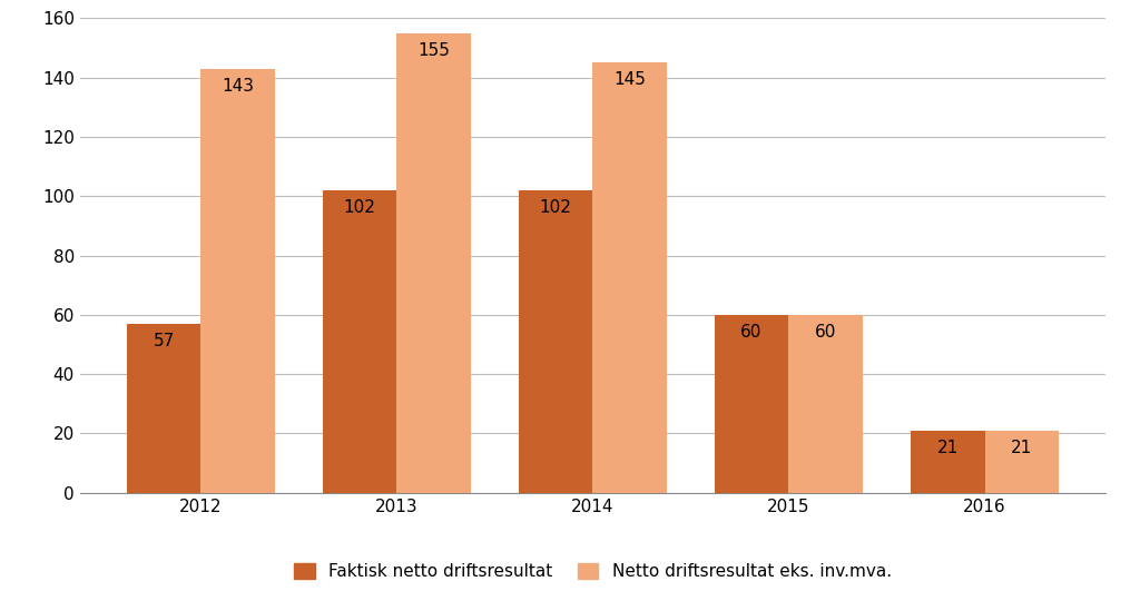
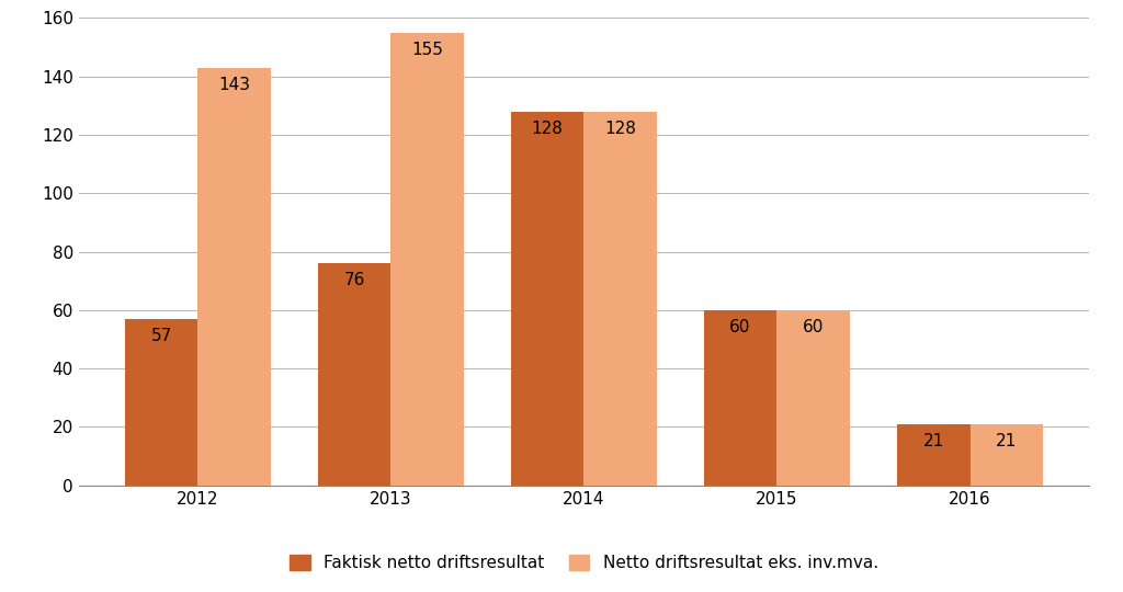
Faktisk netto driftsresultat/2013: 102 -> 76
Faktisk netto driftsresultat/2014: 102 -> 128
Netto driftsresultat eks. inv.mva./2014: 145 -> 128
